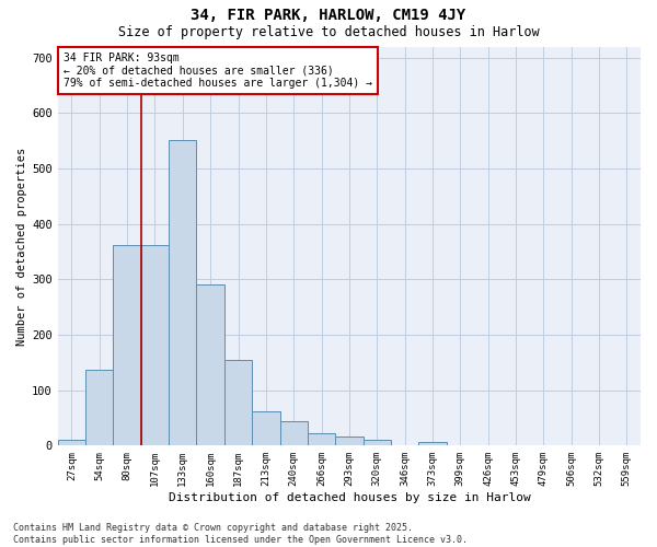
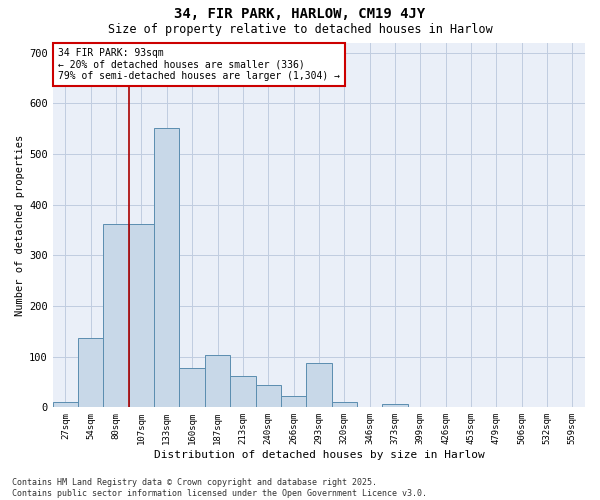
160sqm: 290 -> 78
187sqm: 155 -> 104
293sqm: 16 -> 88
